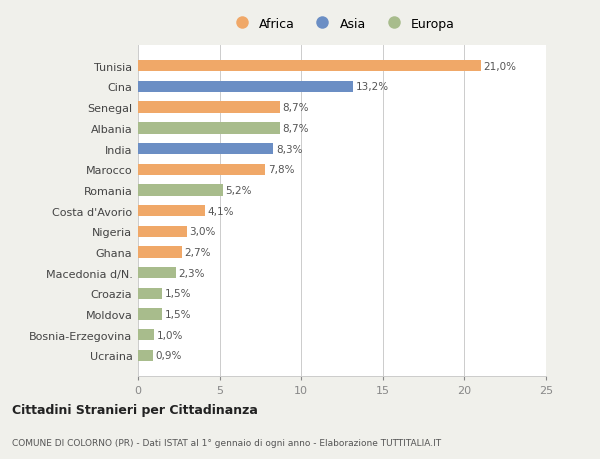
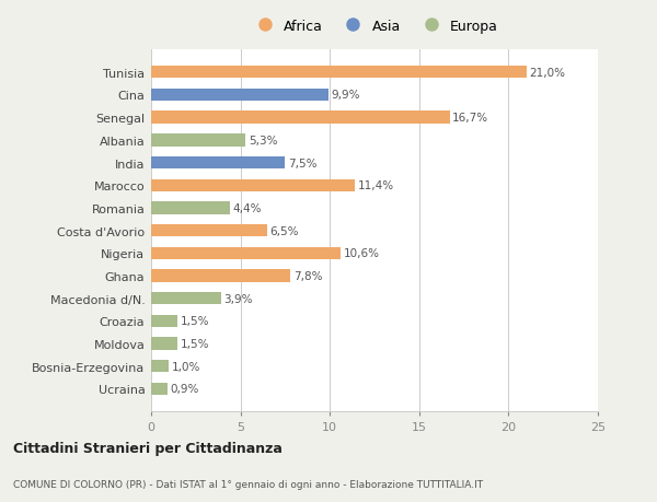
Cina: 13,2% -> 9,9%
Senegal: 8,7% -> 16,7%
Albania: 8,7% -> 5,3%
India: 8,3% -> 7,5%
Marocco: 7,8% -> 11,4%
Romania: 5,2% -> 4,4%
Costa d'Avorio: 4,1% -> 6,5%
Nigeria: 3,0% -> 10,6%
Ghana: 2,7% -> 7,8%
Macedonia d/N.: 2,3% -> 3,9%
